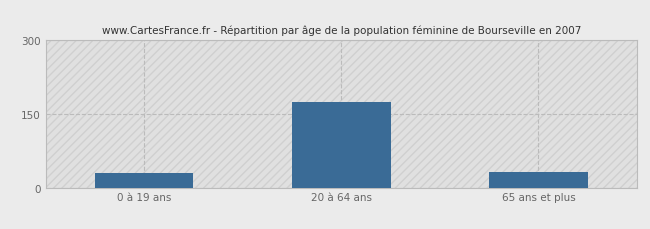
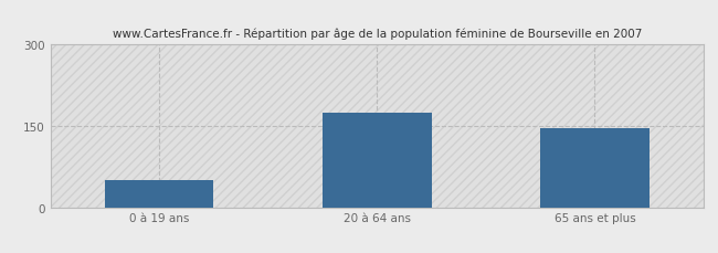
0 à 19 ans: 30 -> 50
65 ans et plus: 32 -> 145
